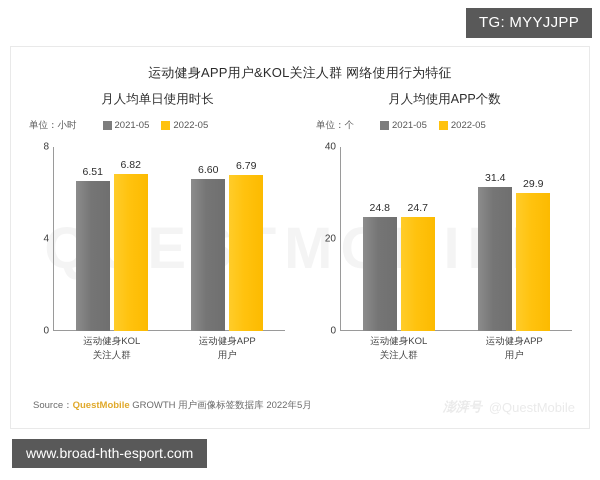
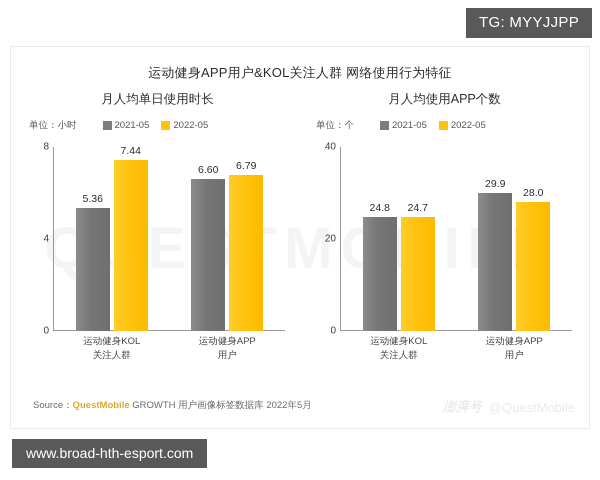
月人均单日使用时长/2021-05/运动健身KOL 关注人群: 6.51 -> 5.36
月人均单日使用时长/2022-05/运动健身KOL 关注人群: 6.82 -> 7.44
月人均使用APP个数/2021-05/运动健身APP 用户: 31.4 -> 29.9
月人均使用APP个数/2022-05/运动健身APP 用户: 29.9 -> 28.0
